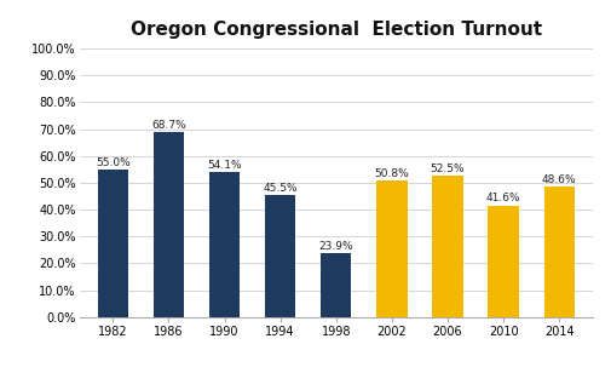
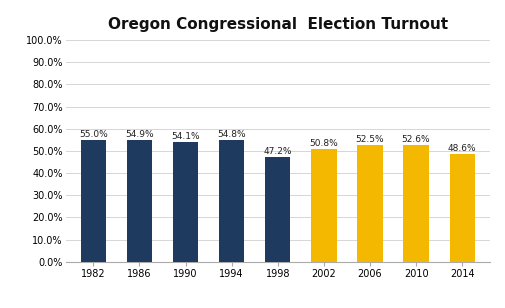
1986: 68.7% -> 54.9%
1994: 45.5% -> 54.8%
1998: 23.9% -> 47.2%
2010: 41.6% -> 52.6%
